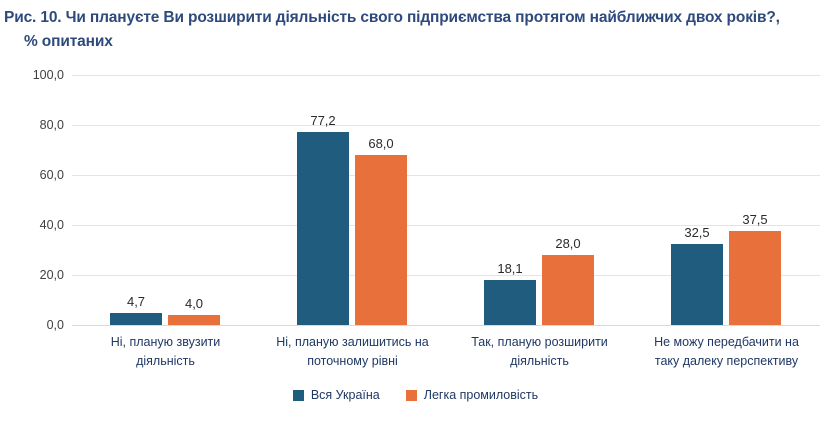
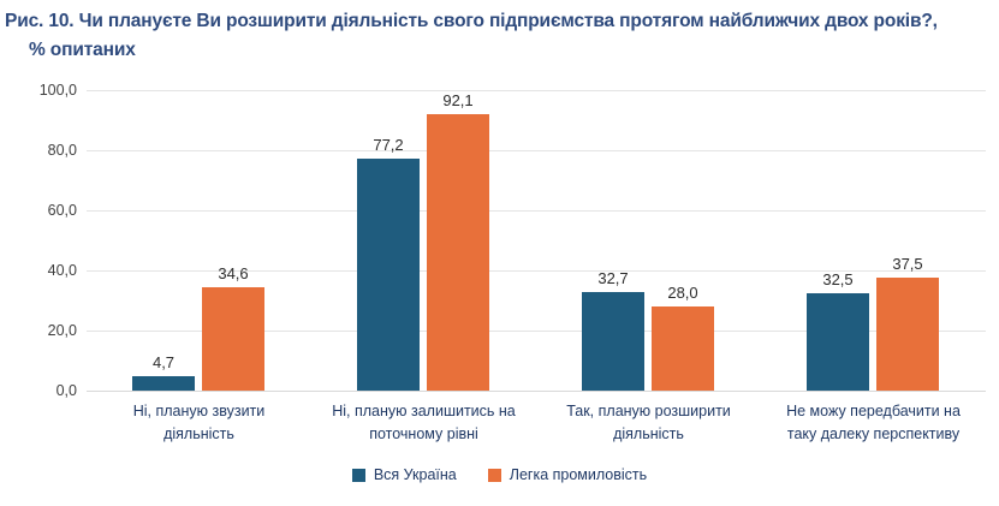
Легка промиловість/Ні, планую звузити діяльність: 4,0 -> 34,6
Легка промиловість/Ні, планую залишитись на поточному рівні: 68,0 -> 92,1
Вся Україна/Так, планую розширити діяльність: 18,1 -> 32,7
